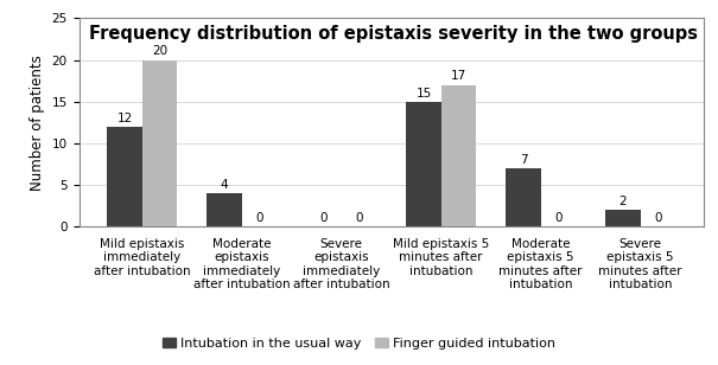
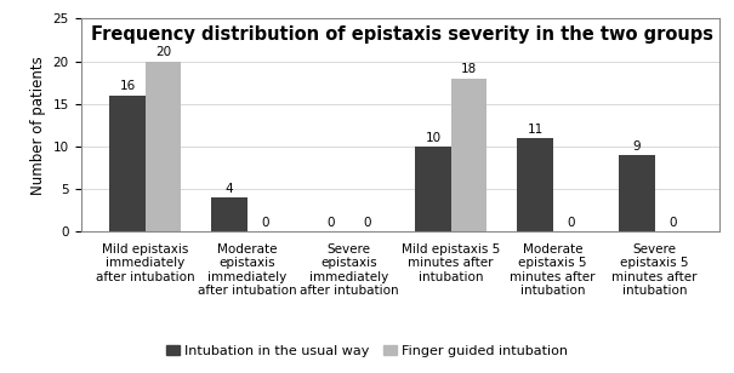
Intubation in the usual way/Mild epistaxis immediately after intubation: 12 -> 16
Intubation in the usual way/Mild epistaxis 5 minutes after intubation: 15 -> 10
Finger guided intubation/Mild epistaxis 5 minutes after intubation: 17 -> 18
Intubation in the usual way/Moderate epistaxis 5 minutes after intubation: 7 -> 11
Intubation in the usual way/Severe epistaxis 5 minutes after intubation: 2 -> 9
